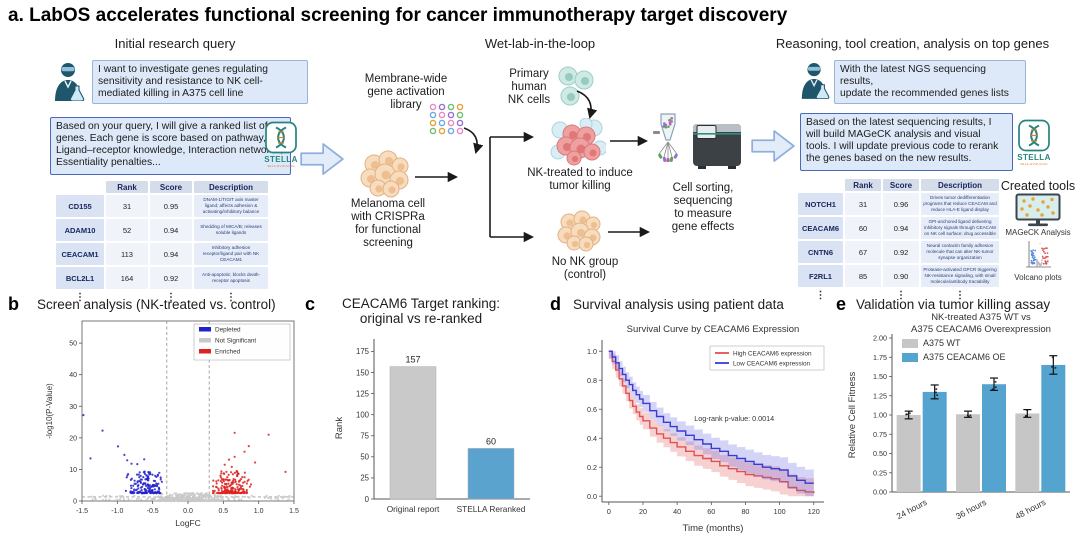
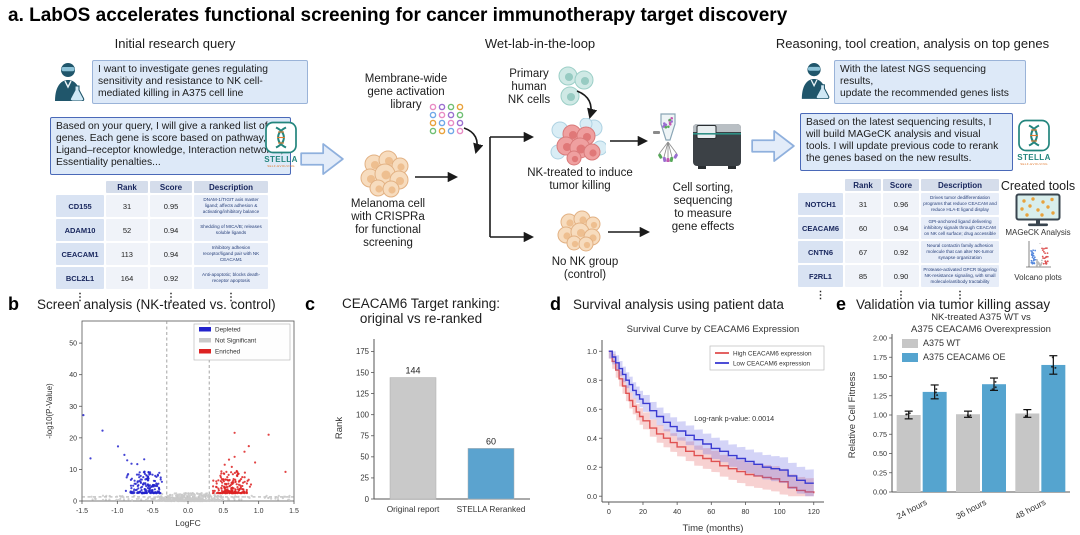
CEACAM6 Target ranking: original vs re-ranked/Original report: 157 -> 144
